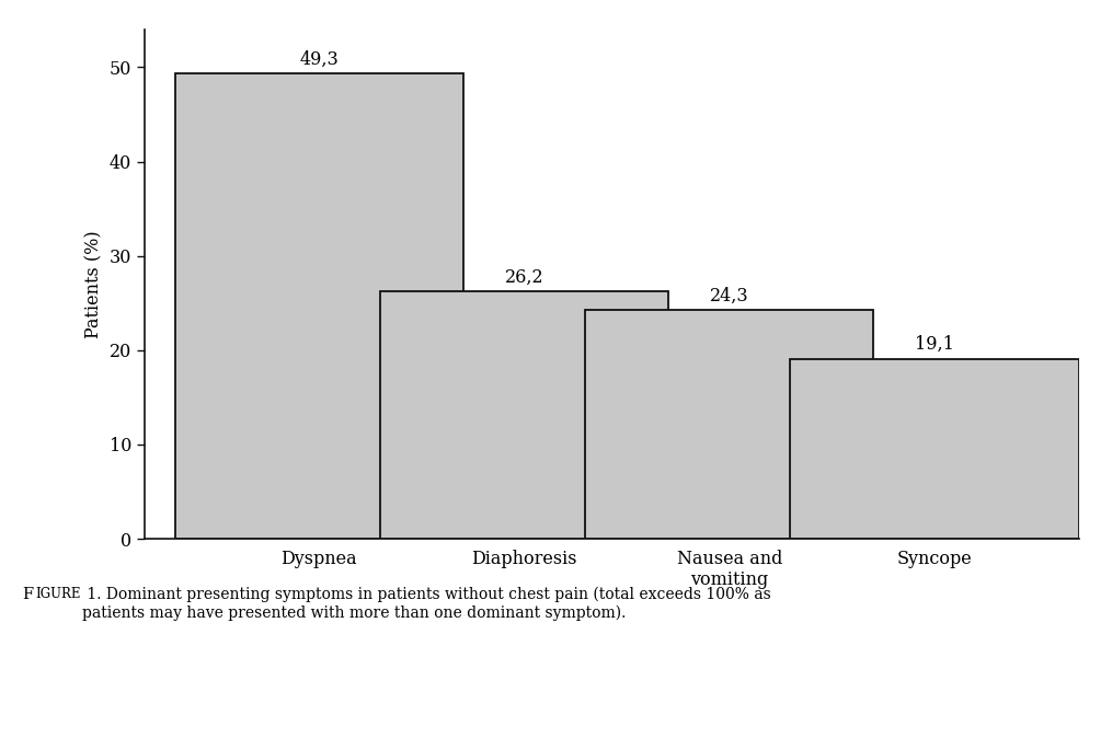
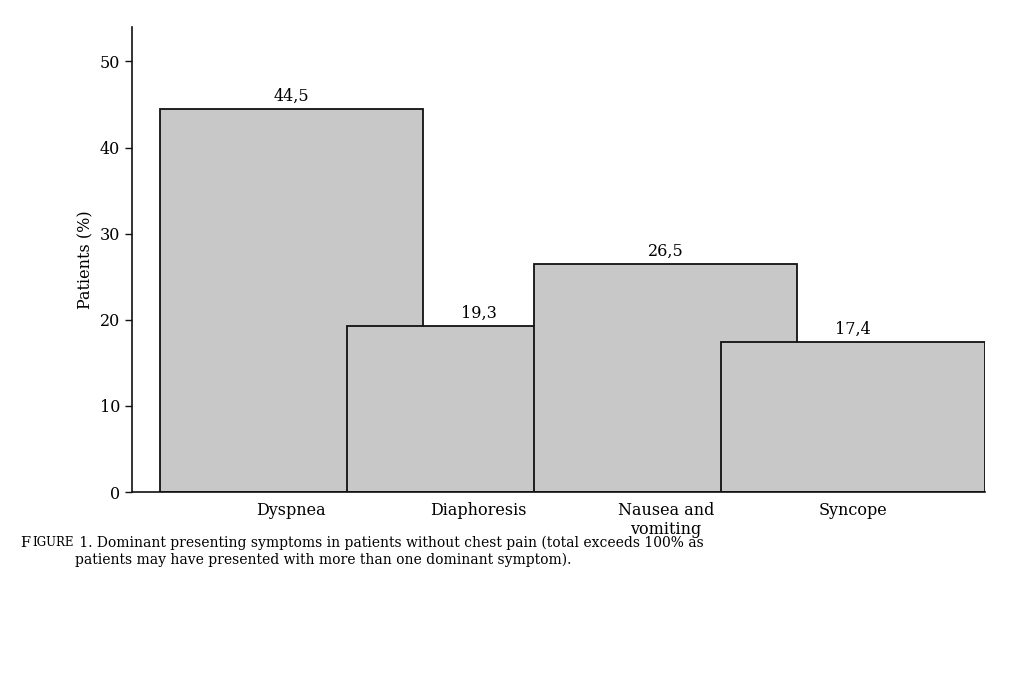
Dyspnea: 49,3 -> 44,5
Diaphoresis: 26,2 -> 19,3
Nausea and vomiting: 24,3 -> 26,5
Syncope: 19,1 -> 17,4
